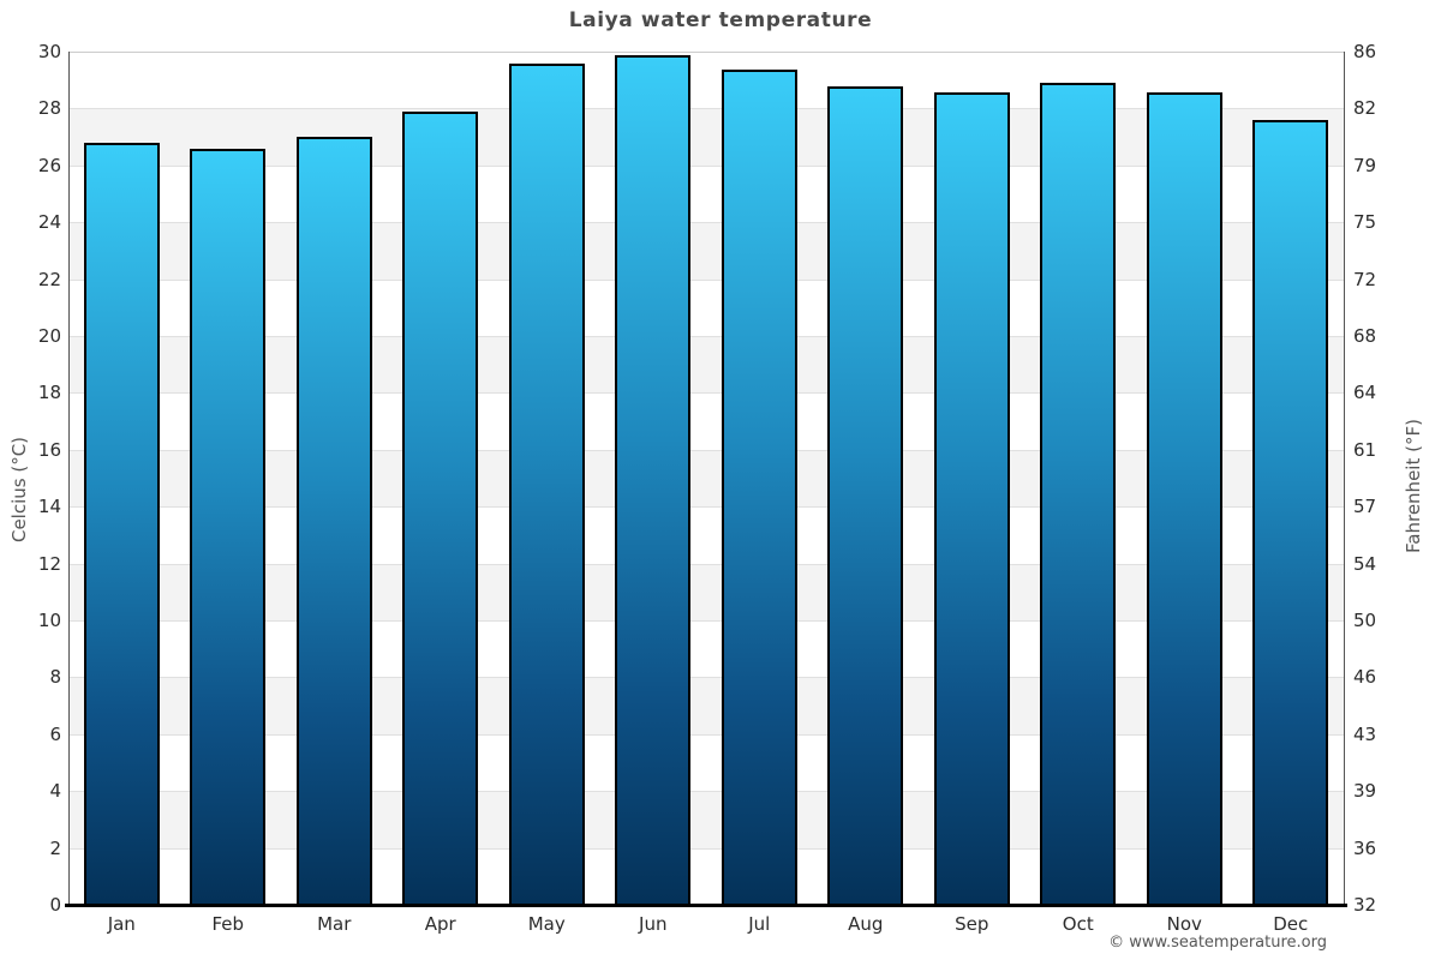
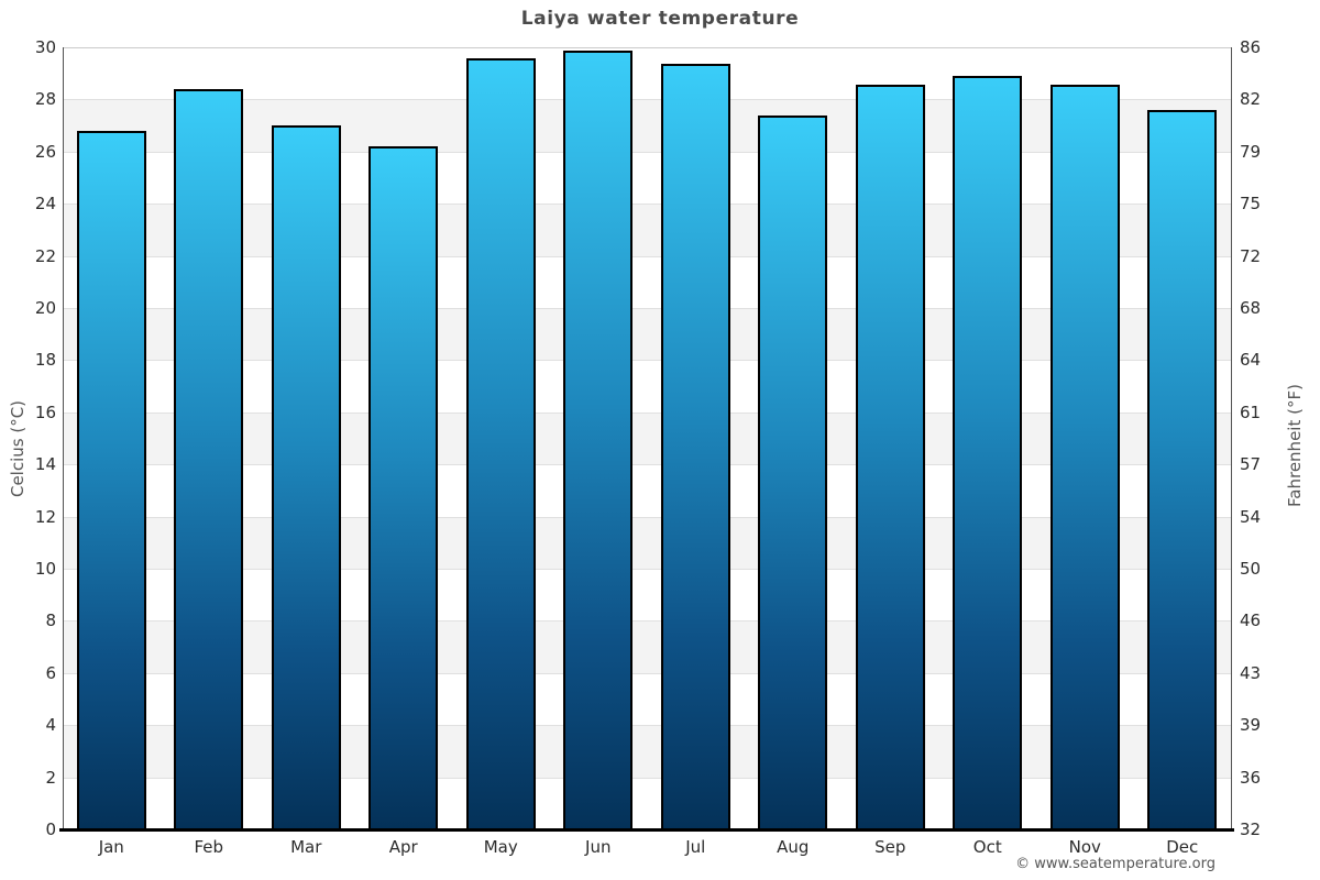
Feb: 26.5 -> 28.3
Apr: 27.8 -> 26.1
Aug: 28.7 -> 27.3
